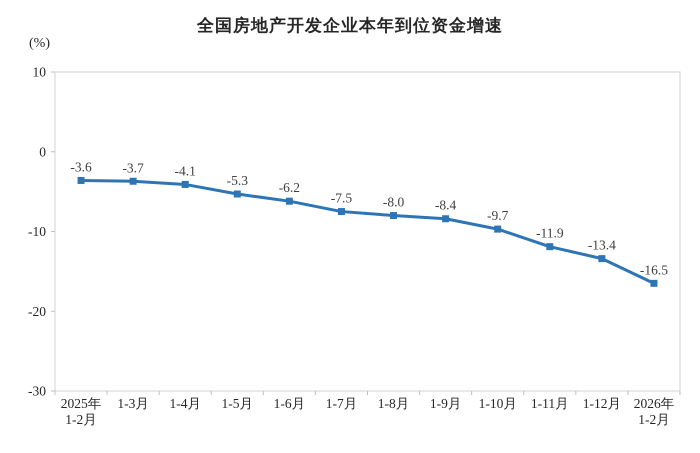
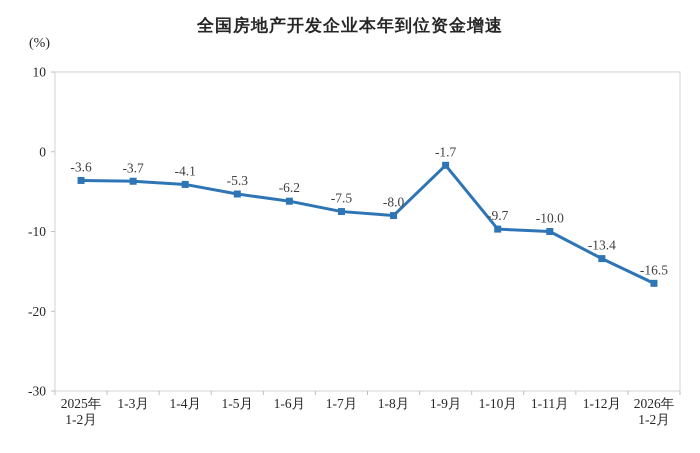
1-9月: -8.4 -> -1.7
1-11月: -11.9 -> -10.0
